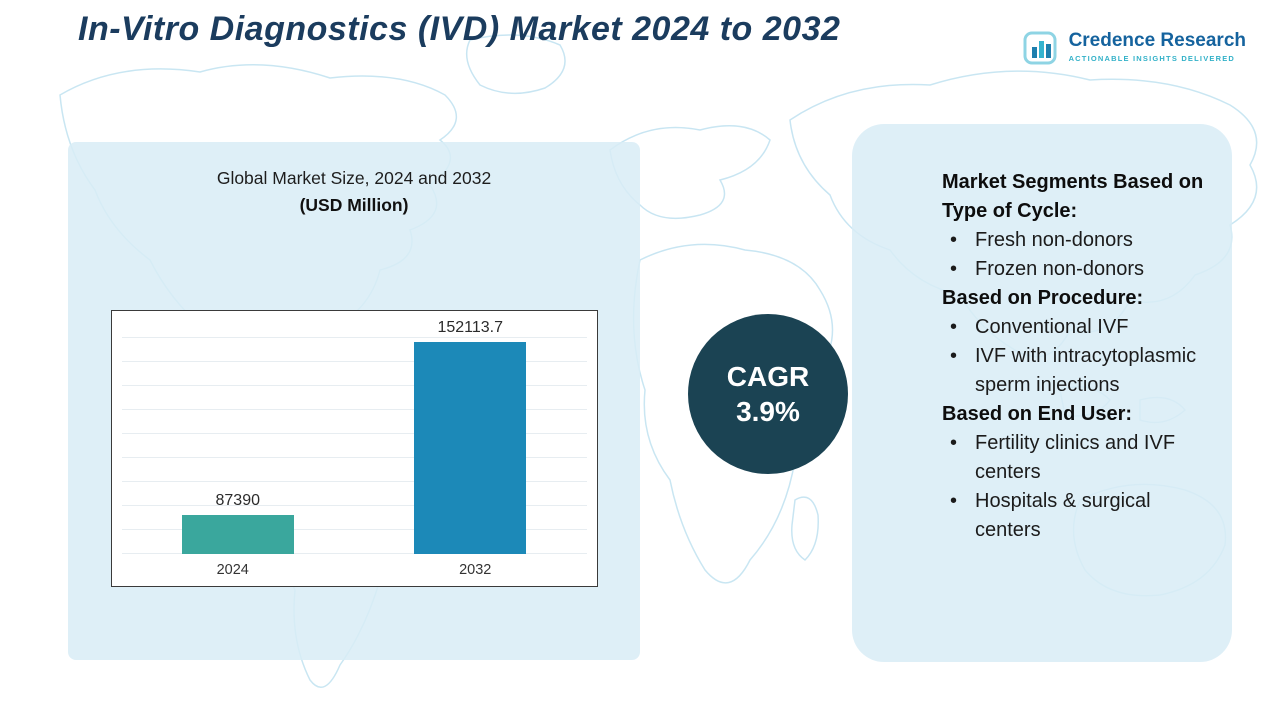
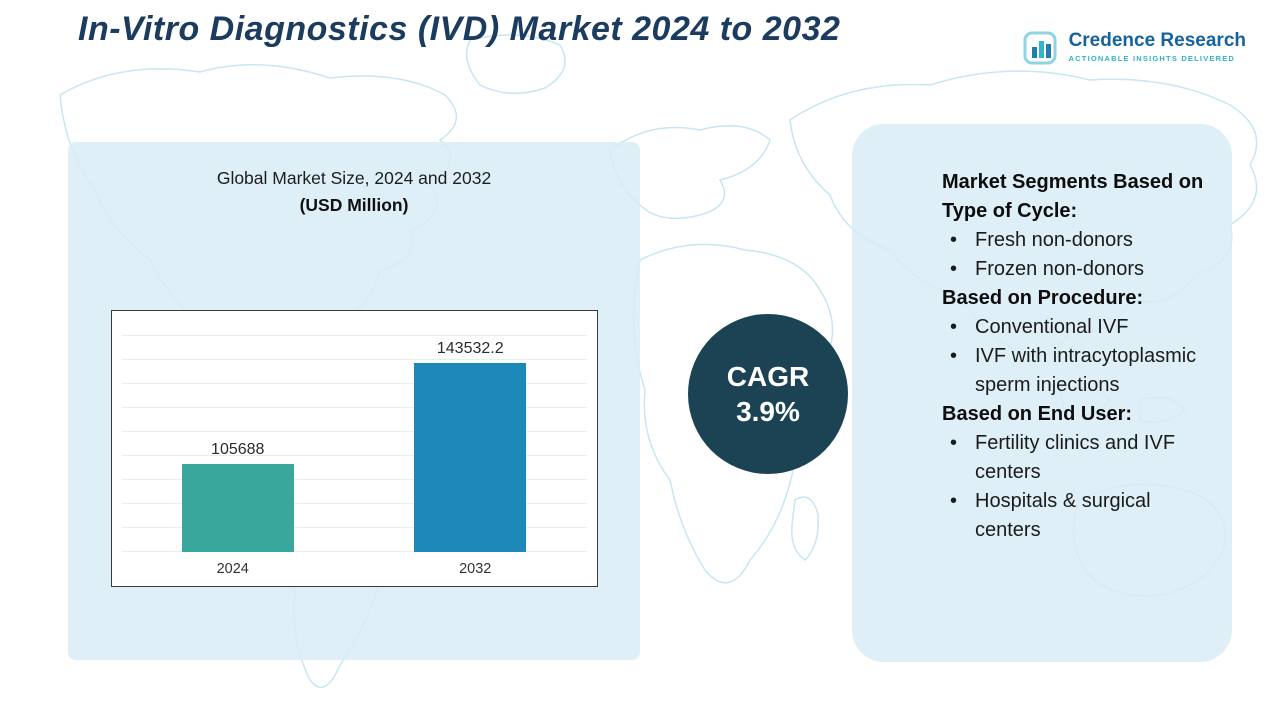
2024: 87390 -> 105688
2032: 152113.7 -> 143532.2
